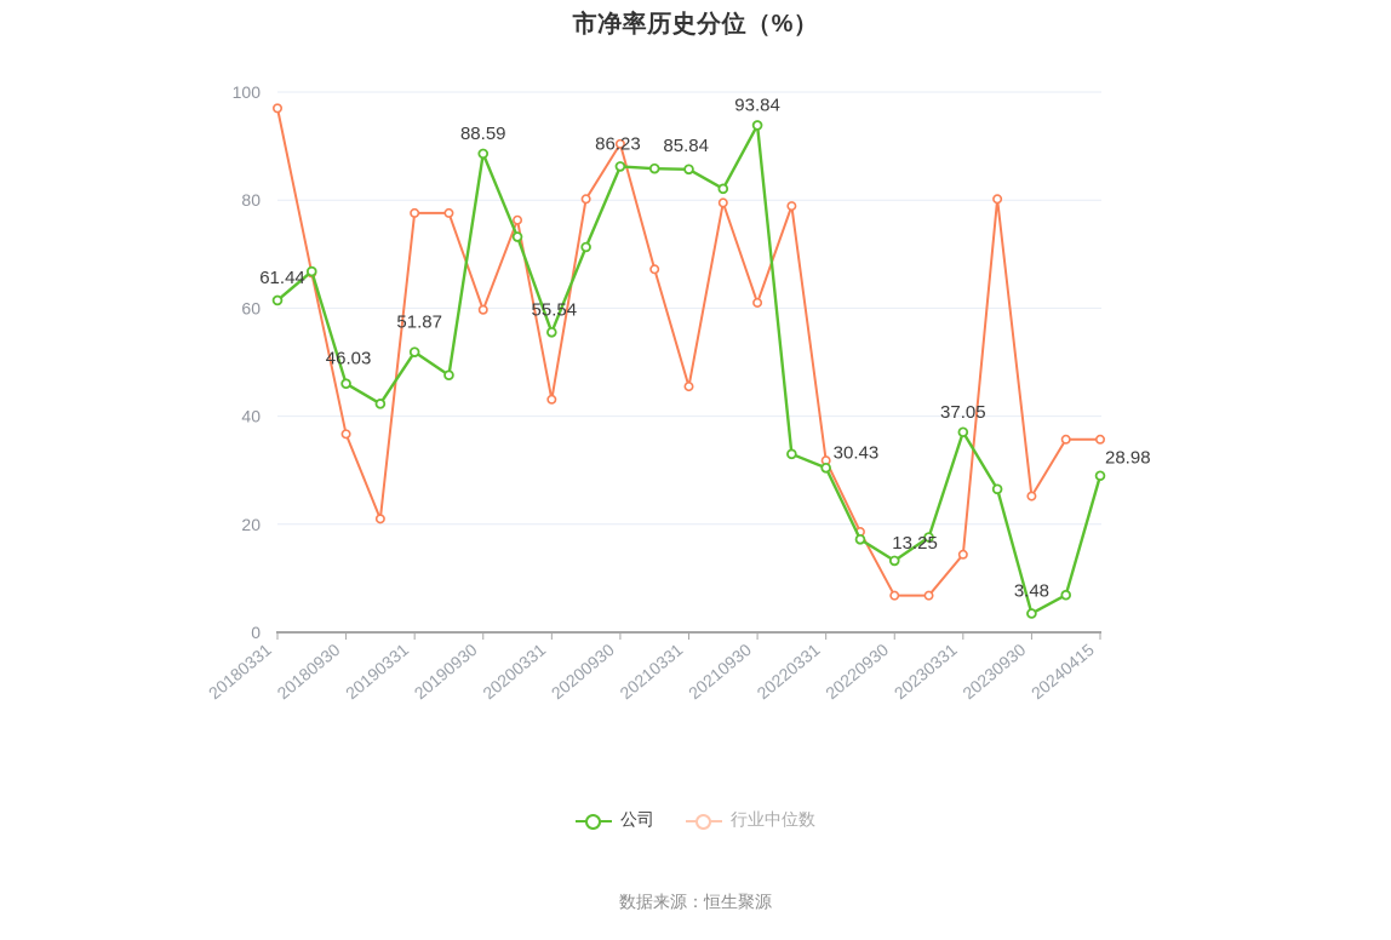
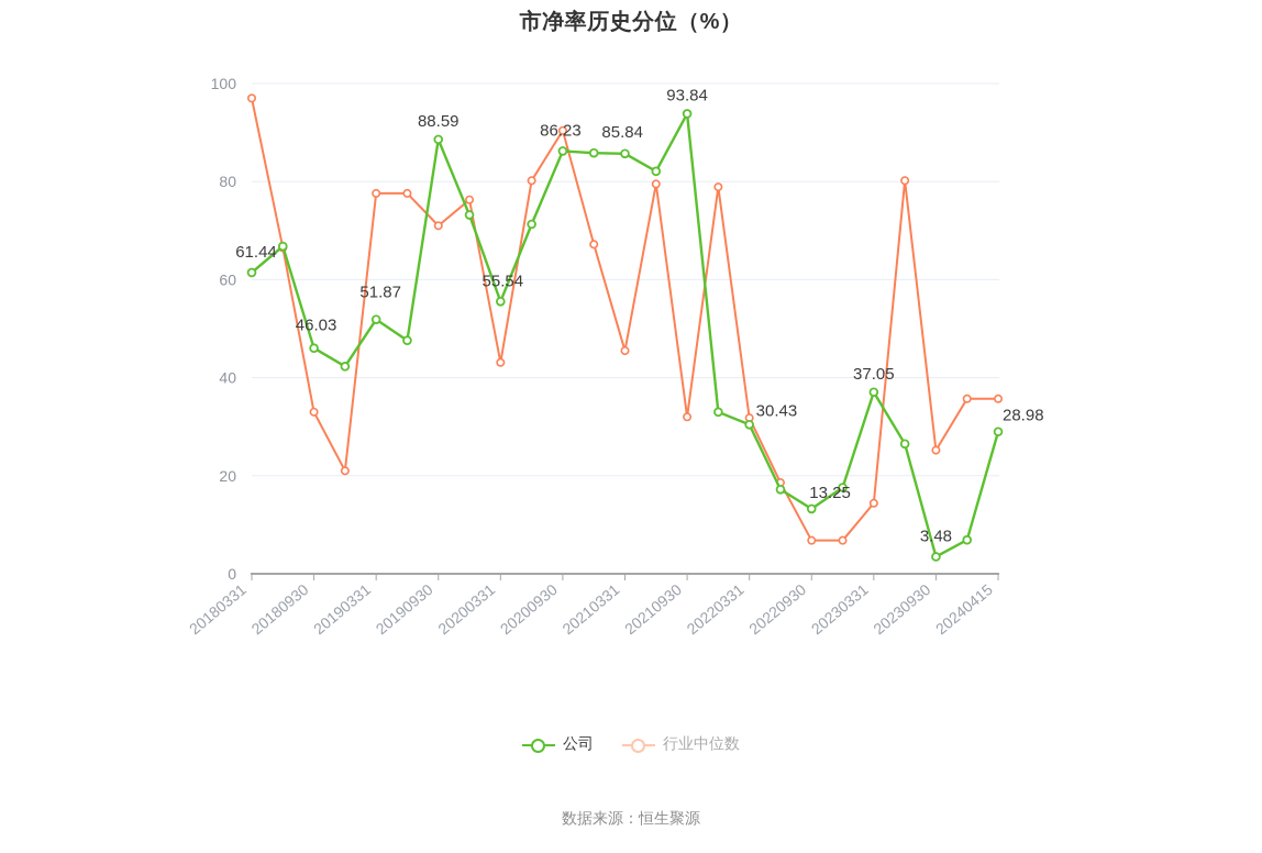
行业中位数/20180930: 37 -> 33
行业中位数/20190930: 60 -> 71
行业中位数/20210930: 61 -> 32
